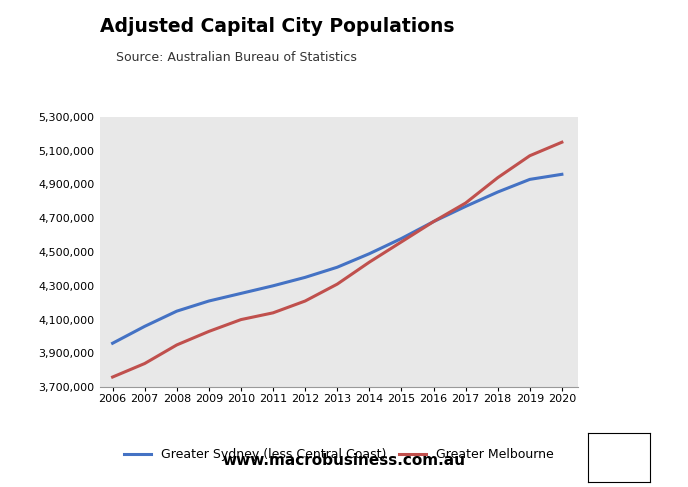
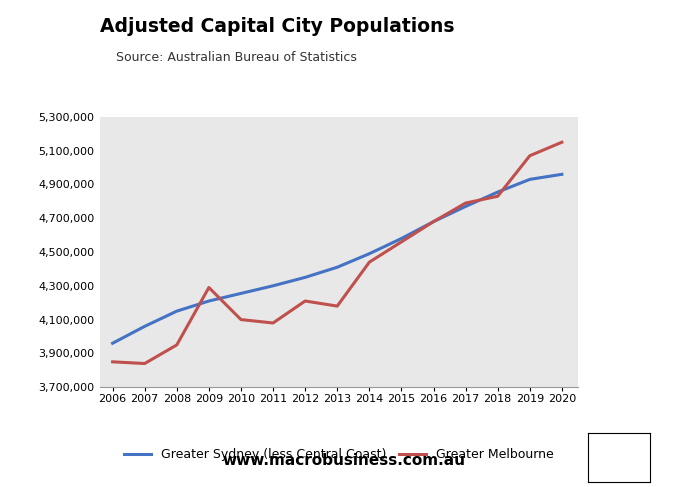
Greater Melbourne/2006: 3,760,000 -> 3,850,000
Greater Melbourne/2009: 4,030,000 -> 4,290,000
Greater Melbourne/2011: 4,140,000 -> 4,080,000
Greater Melbourne/2013: 4,310,000 -> 4,180,000
Greater Melbourne/2018: 4,940,000 -> 4,830,000
